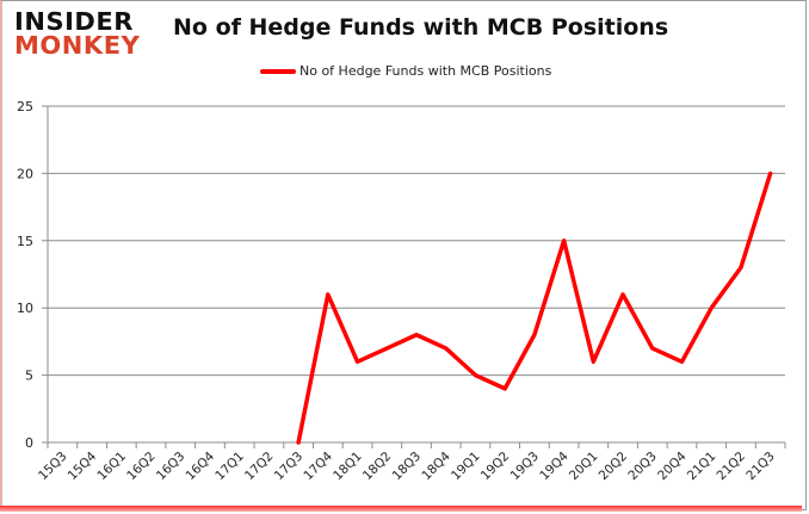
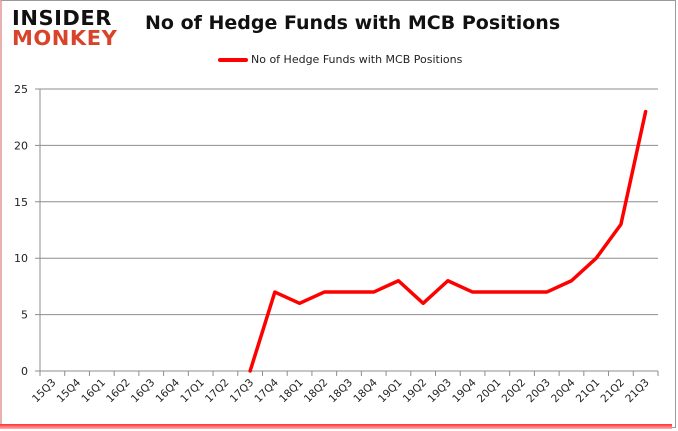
17Q4: 11 -> 7
18Q3: 8 -> 7
19Q1: 5 -> 8
19Q2: 4 -> 6
19Q4: 15 -> 7
20Q1: 6 -> 7
20Q2: 11 -> 7
20Q4: 6 -> 8
21Q3: 20 -> 23
